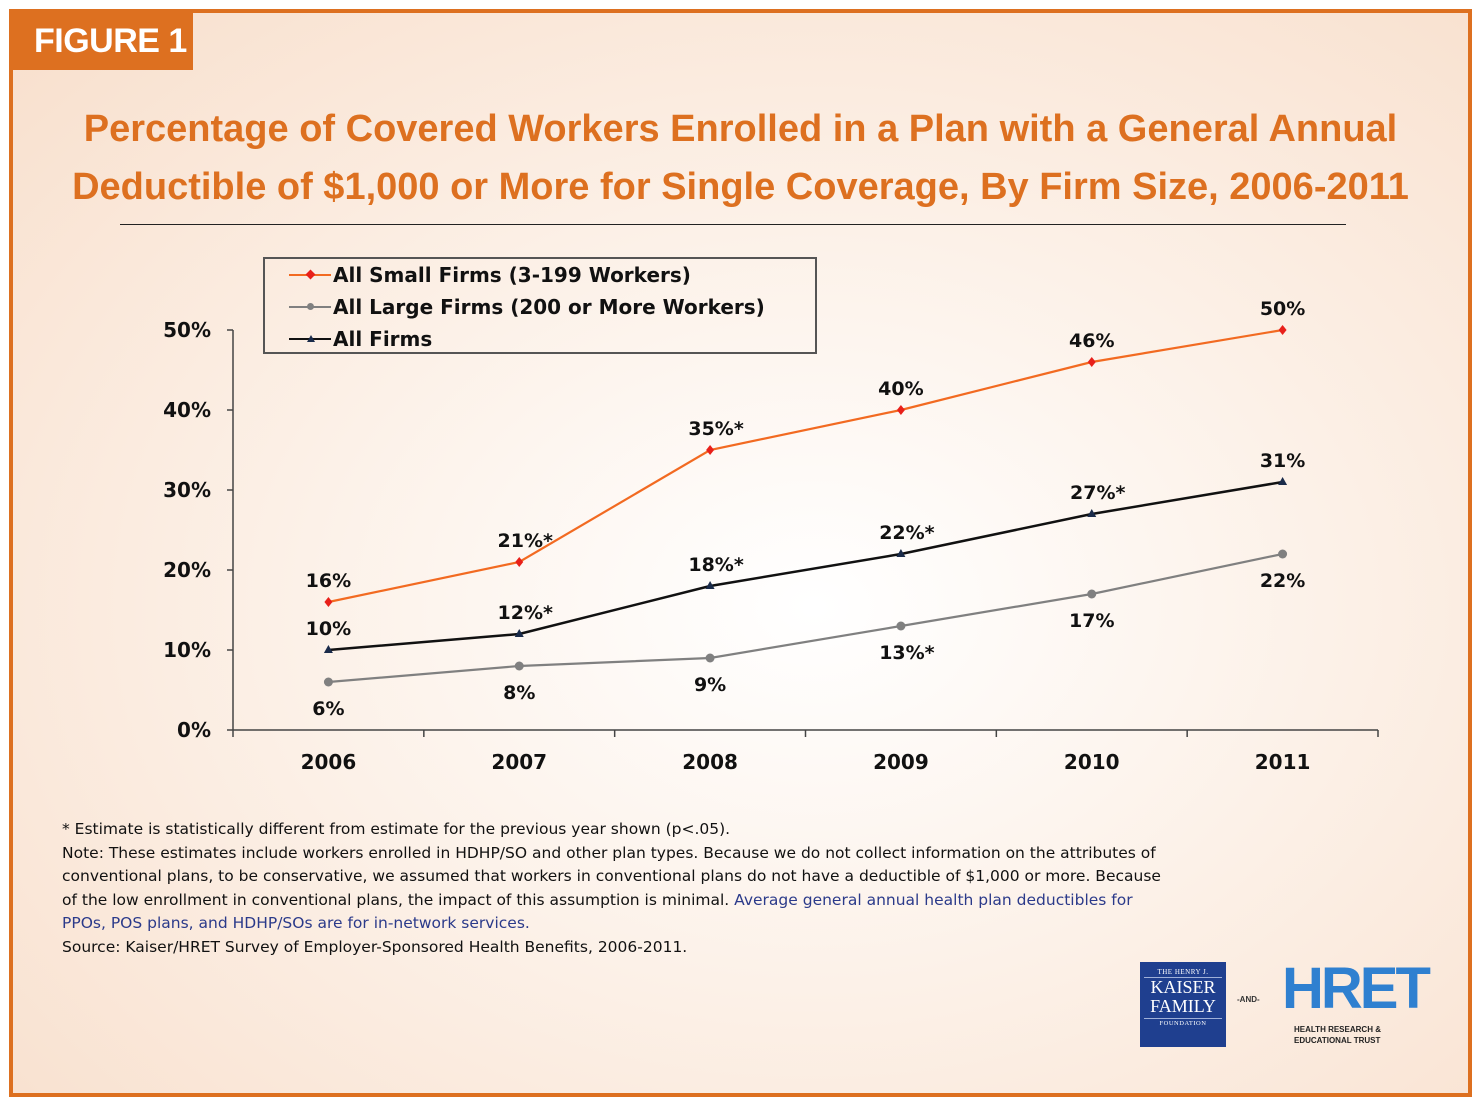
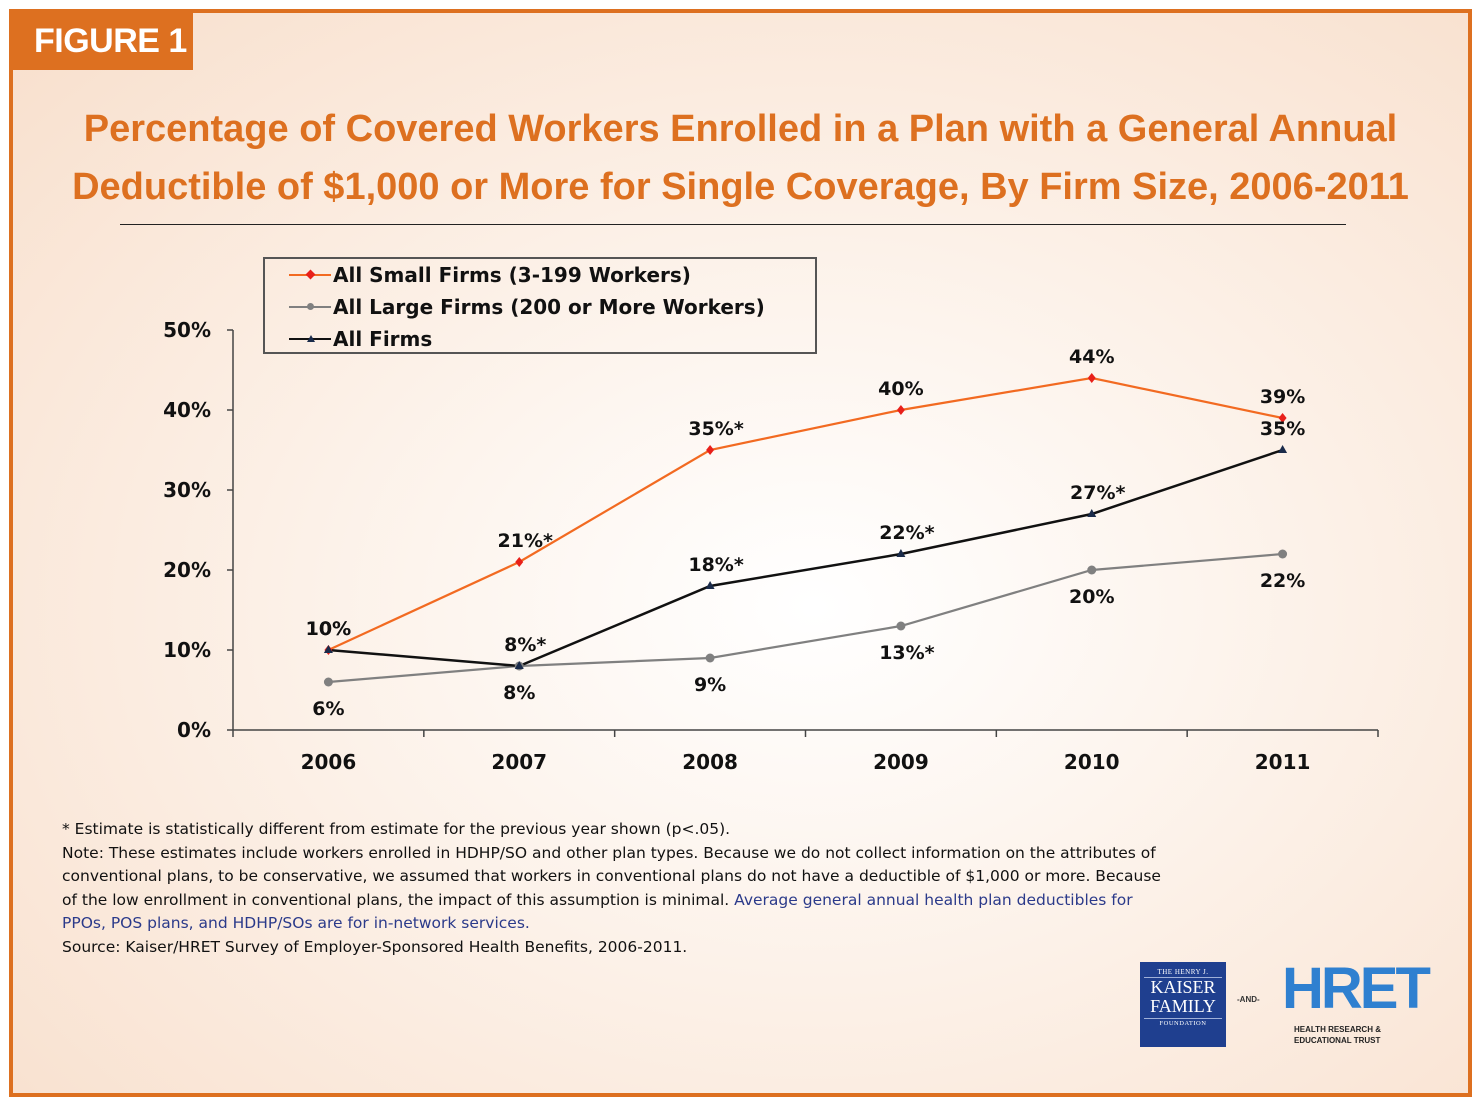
All Small Firms (3-199 Workers)/2006: 16% -> 10%
All Firms/2007: 12 -> 8
All Small Firms (3-199 Workers)/2010: 46% -> 44%
All Large Firms (200 or More Workers)/2010: 17% -> 20%
All Small Firms (3-199 Workers)/2011: 50% -> 39%
All Firms/2011: 31% -> 35%
